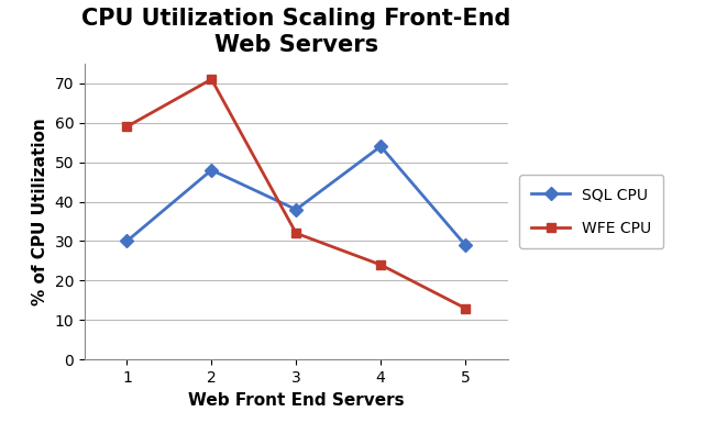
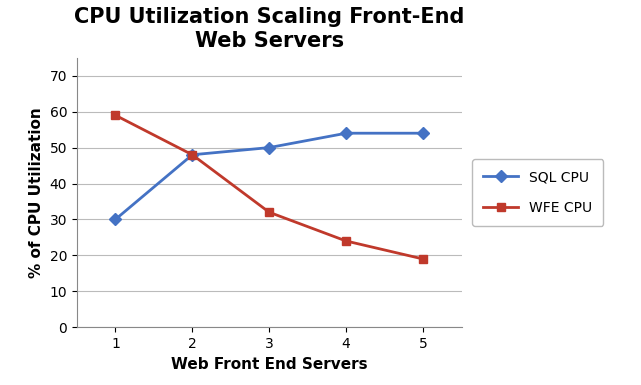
WFE CPU/2: 71 -> 48
SQL CPU/3: 38 -> 50
SQL CPU/5: 29 -> 54
WFE CPU/5: 13 -> 19
